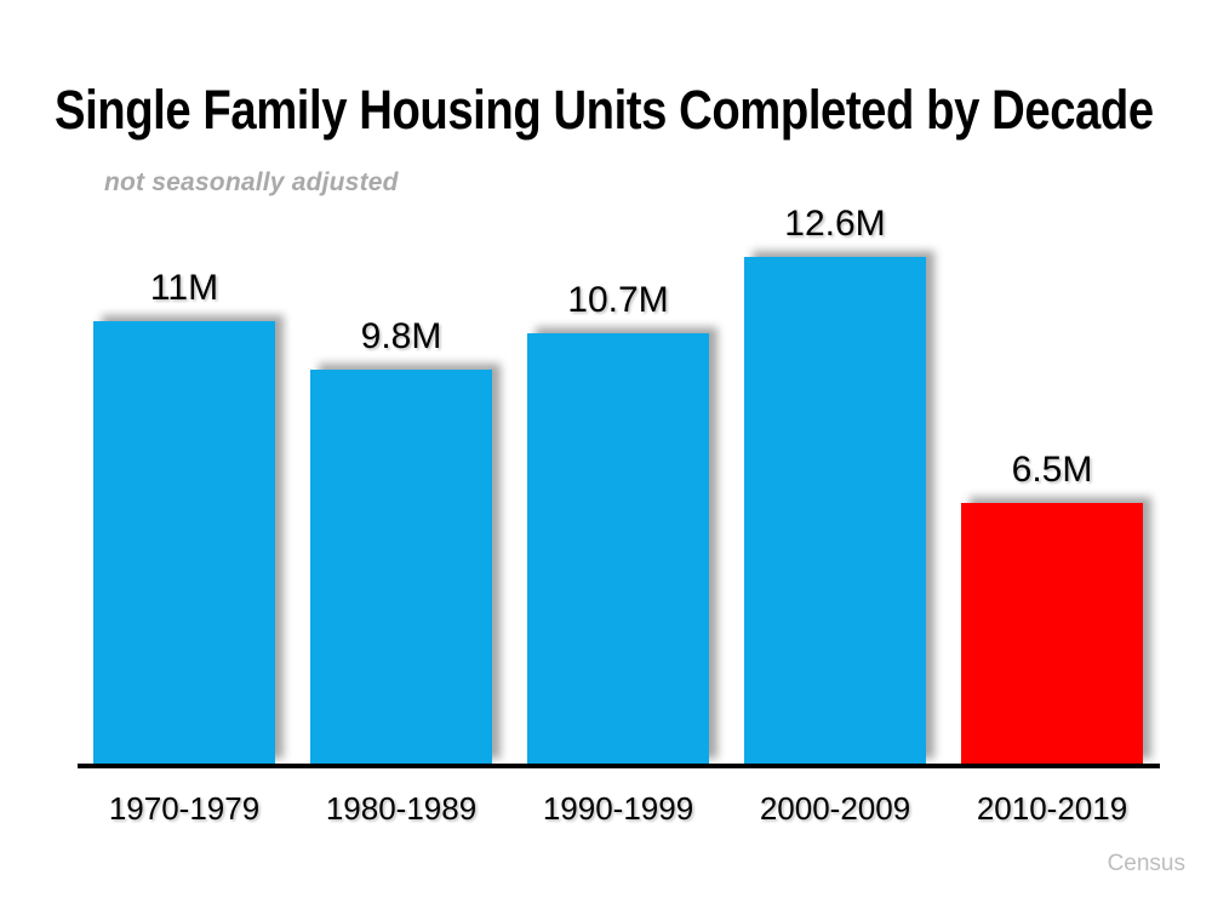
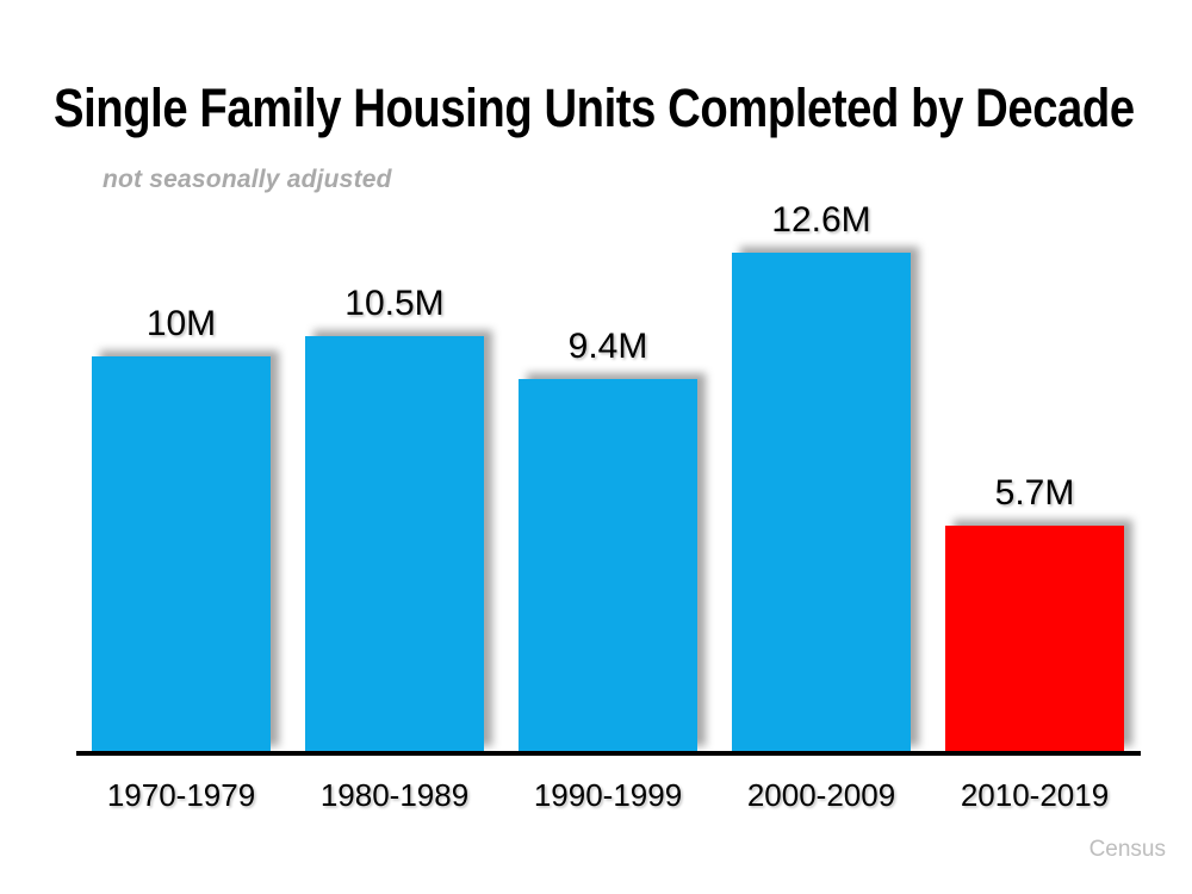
1970-1979: 11M -> 10M
1980-1989: 9.8M -> 10.5M
1990-1999: 10.7M -> 9.4M
2010-2019: 6.5M -> 5.7M
